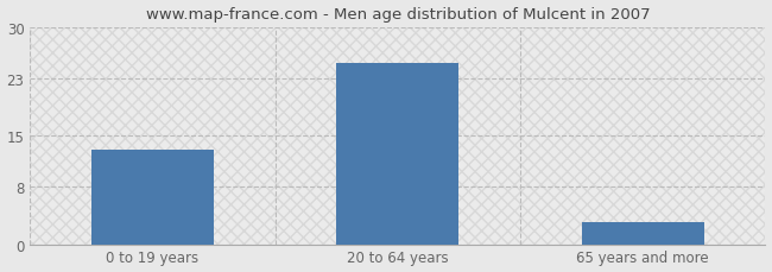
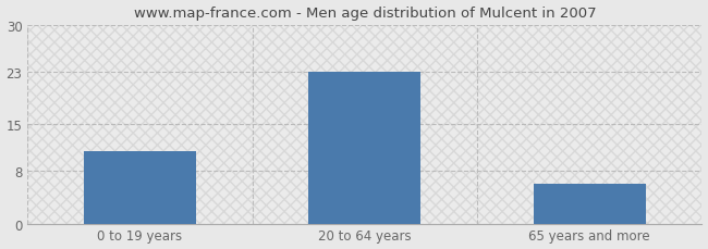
0 to 19 years: 13 -> 11
20 to 64 years: 25 -> 23
65 years and more: 3 -> 6
